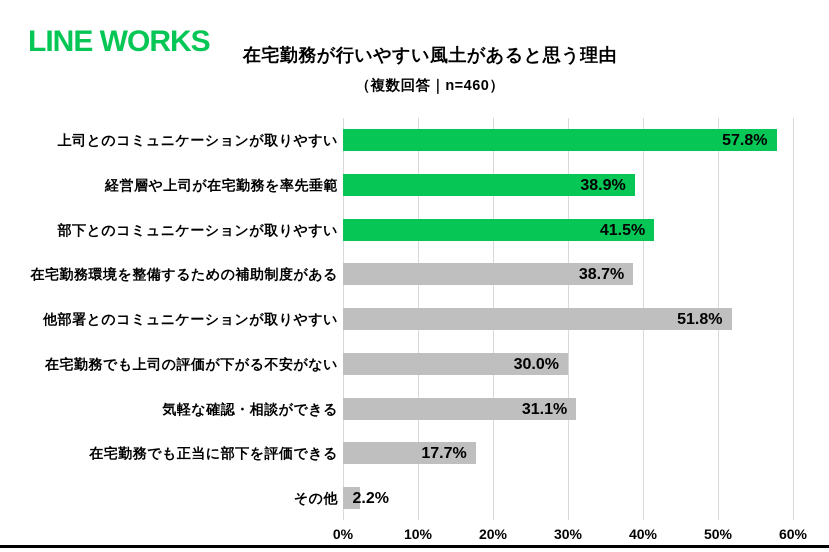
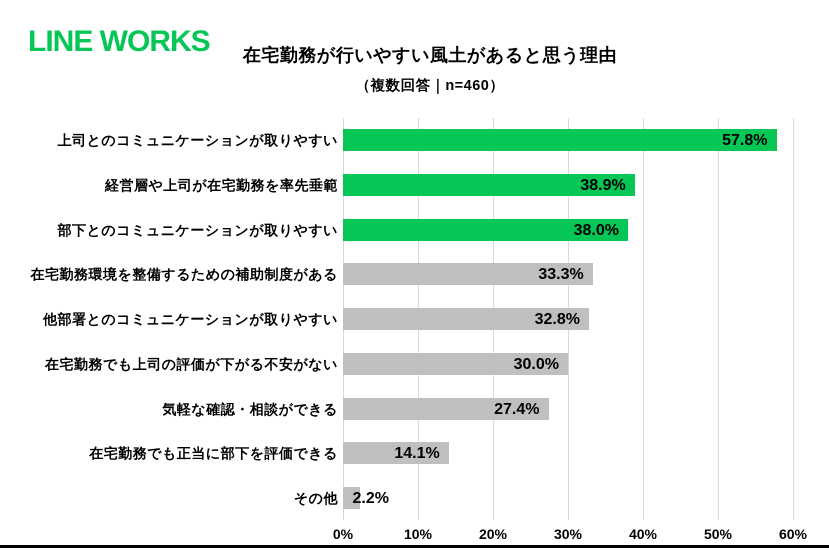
部下とのコミュニケーションが取りやすい: 41.5% -> 38.0%
在宅勤務環境を整備するための補助制度がある: 38.7% -> 33.3%
他部署とのコミュニケーションが取りやすい: 51.8% -> 32.8%
気軽な確認・相談ができる: 31.1% -> 27.4%
在宅勤務でも正当に部下を評価できる: 17.7% -> 14.1%
